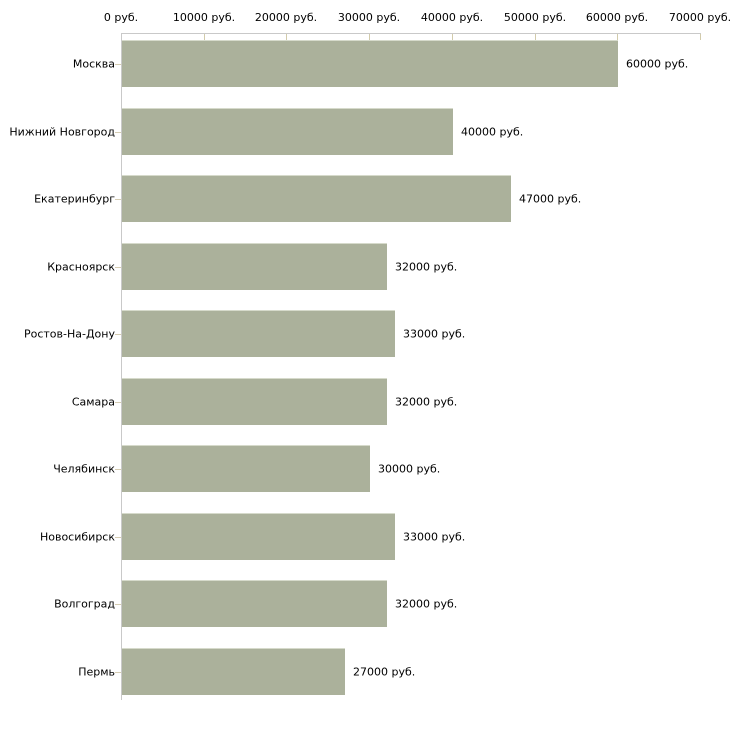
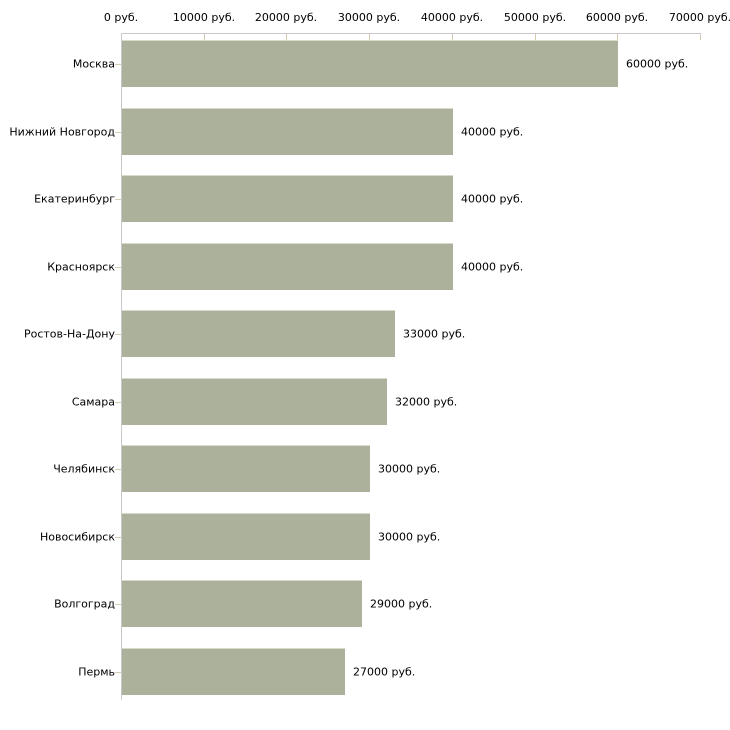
Екатеринбург: 47000 -> 40000
Красноярск: 32000 -> 40000
Новосибирск: 33000 -> 30000
Волгоград: 32000 -> 29000
